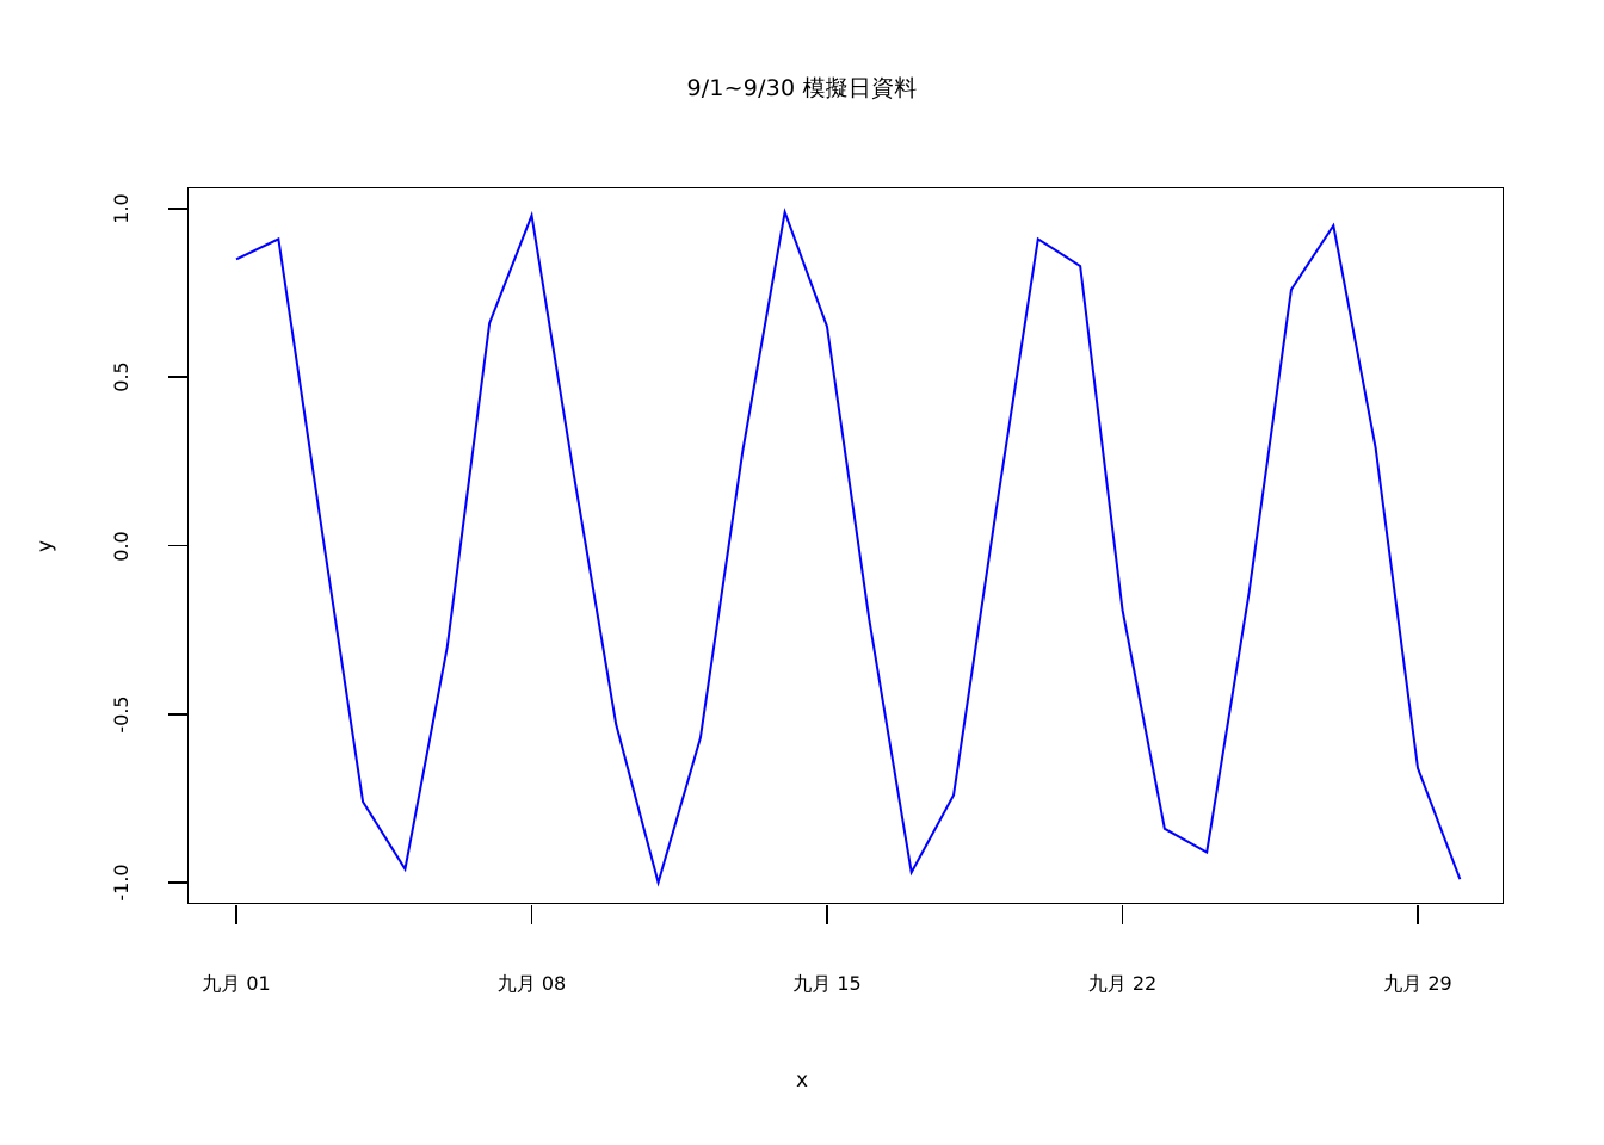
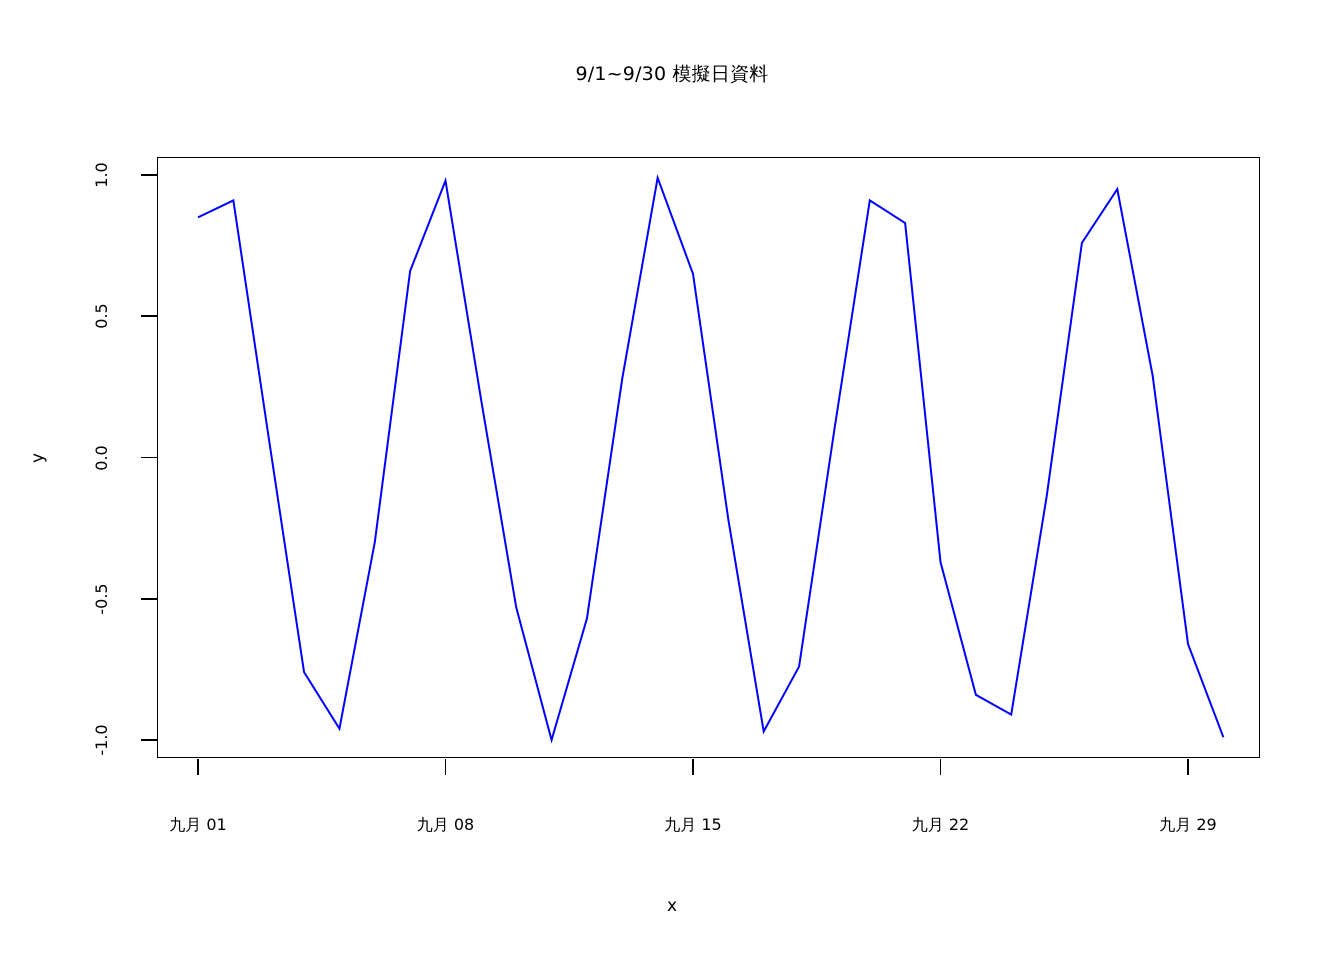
九月 22: -0.19 -> -0.37
